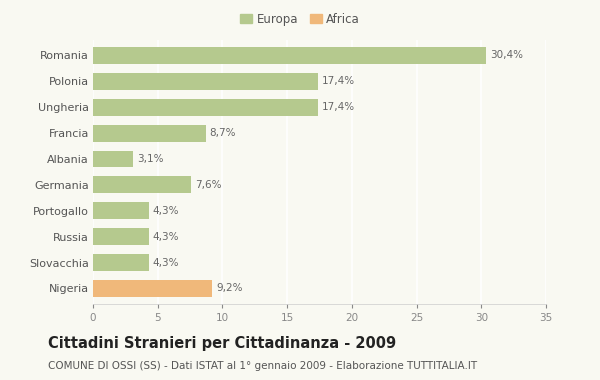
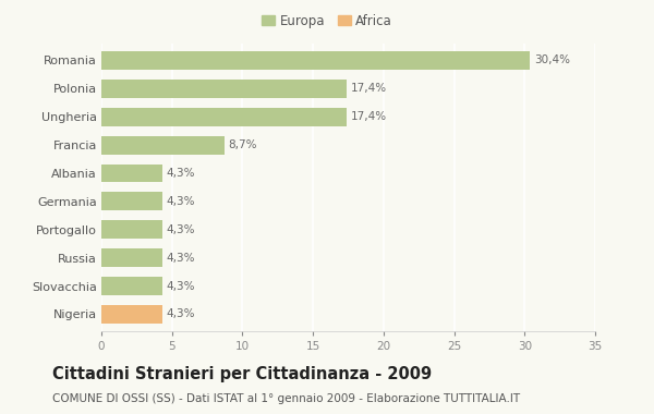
Albania: 3,1% -> 4,3%
Germania: 7,6% -> 4,3%
Nigeria: 9,2% -> 4,3%
